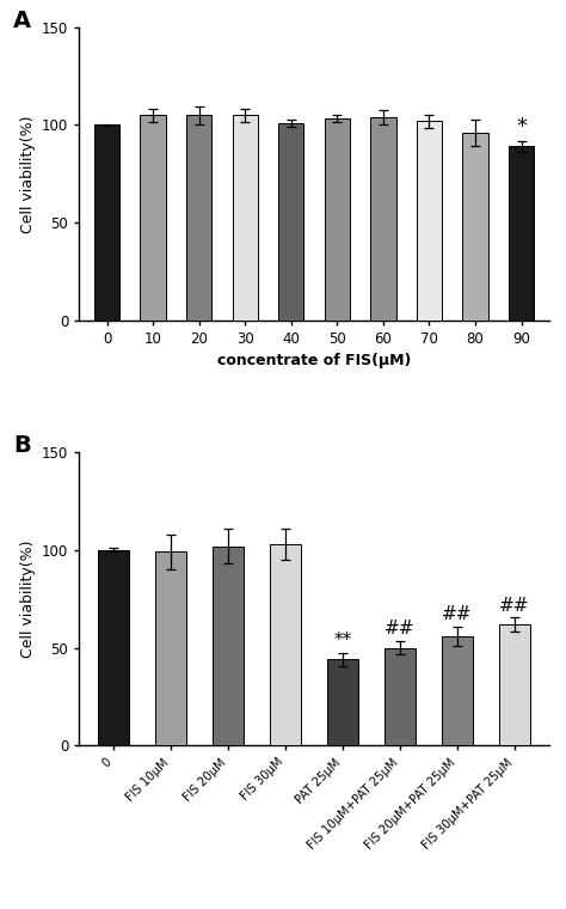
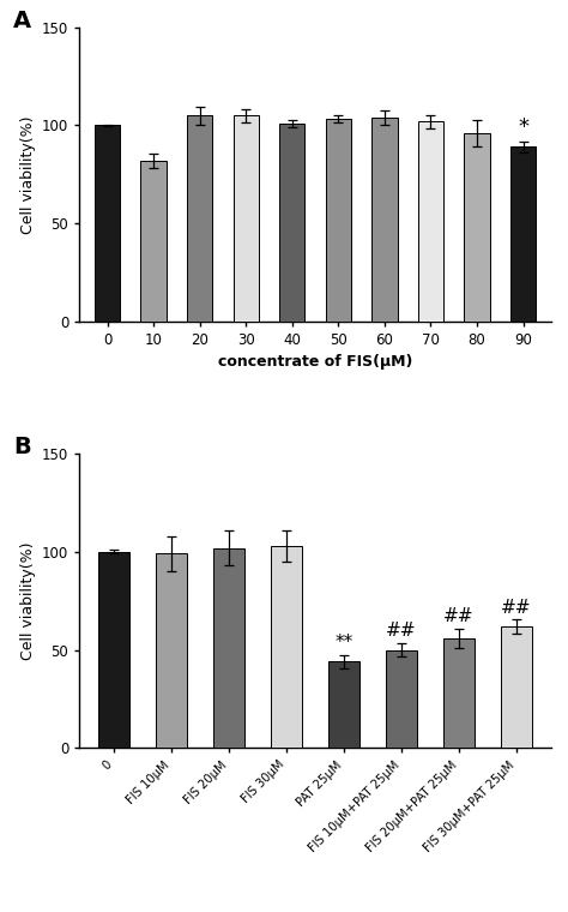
10: 105 -> 82
